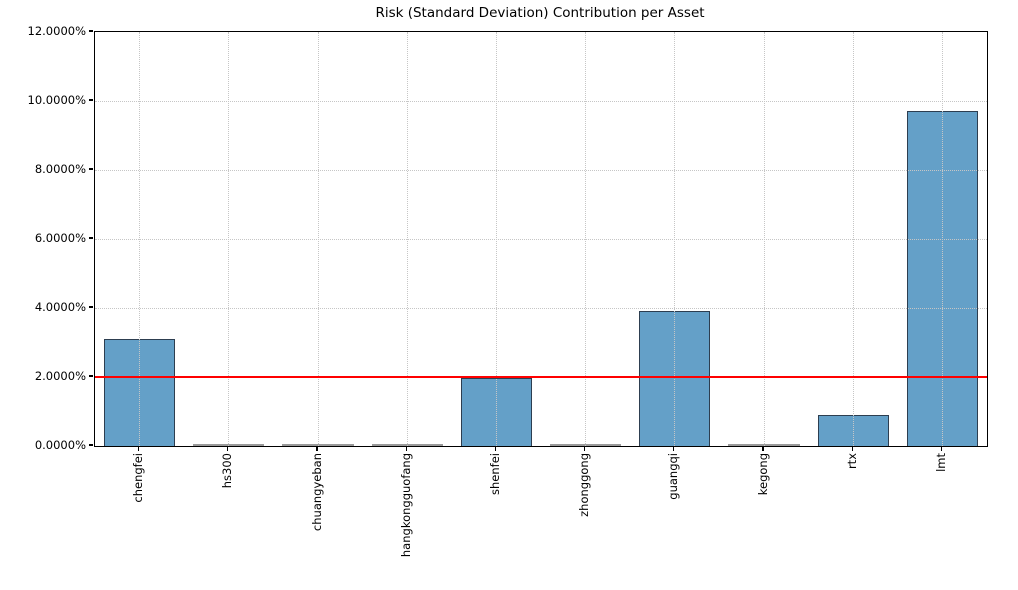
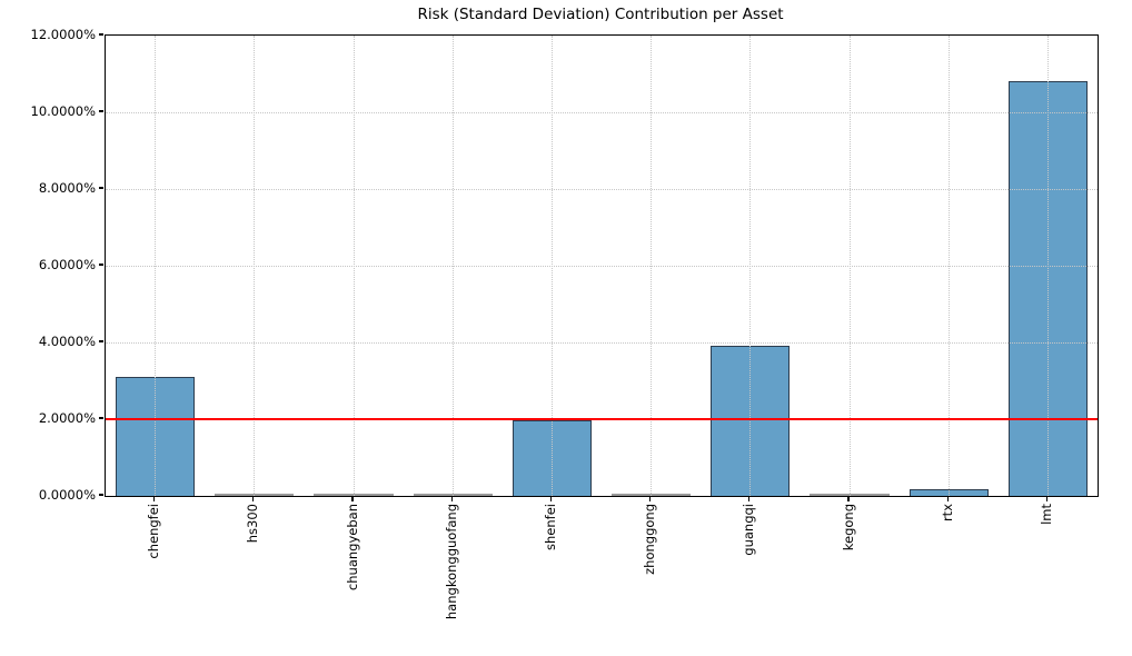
rtx: 0.9% -> 0.2%
lmt: 9.7% -> 10.8%
